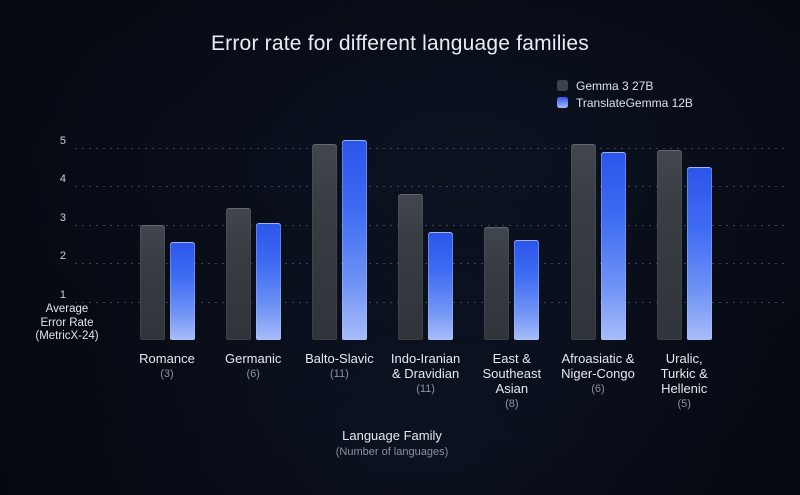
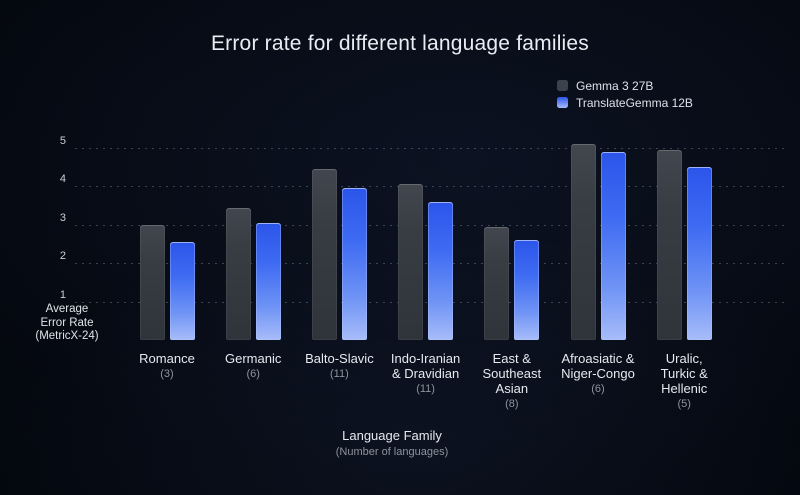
Gemma 3 27B/Balto-Slavic: 5.1 -> 4.5
TranslateGemma 12B/Balto-Slavic: 5.2 -> 4.0
Gemma 3 27B/Indo-Iranian & Dravidian: 3.8 -> 4.0
TranslateGemma 12B/Indo-Iranian & Dravidian: 2.8 -> 3.6
